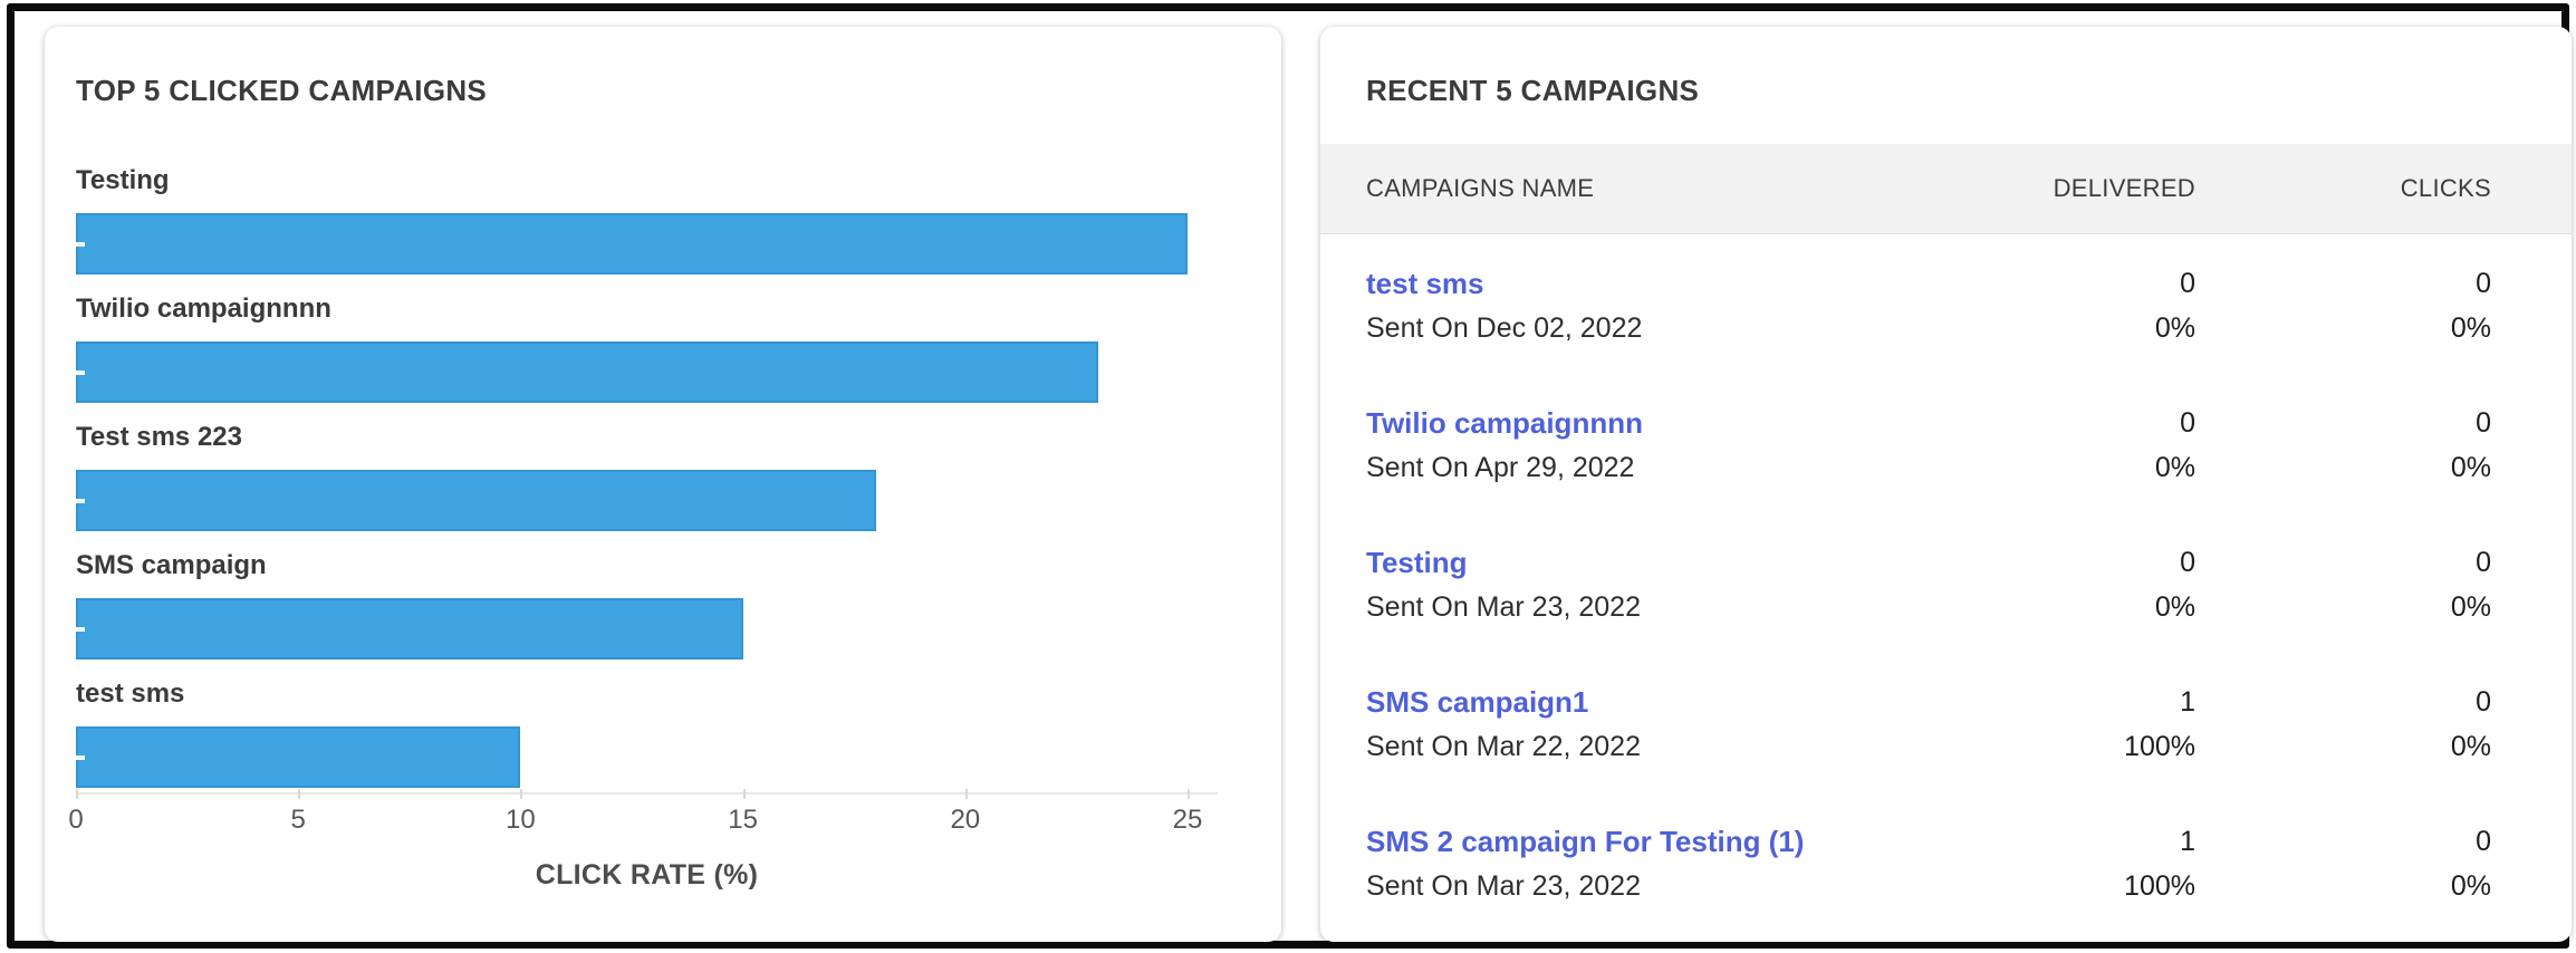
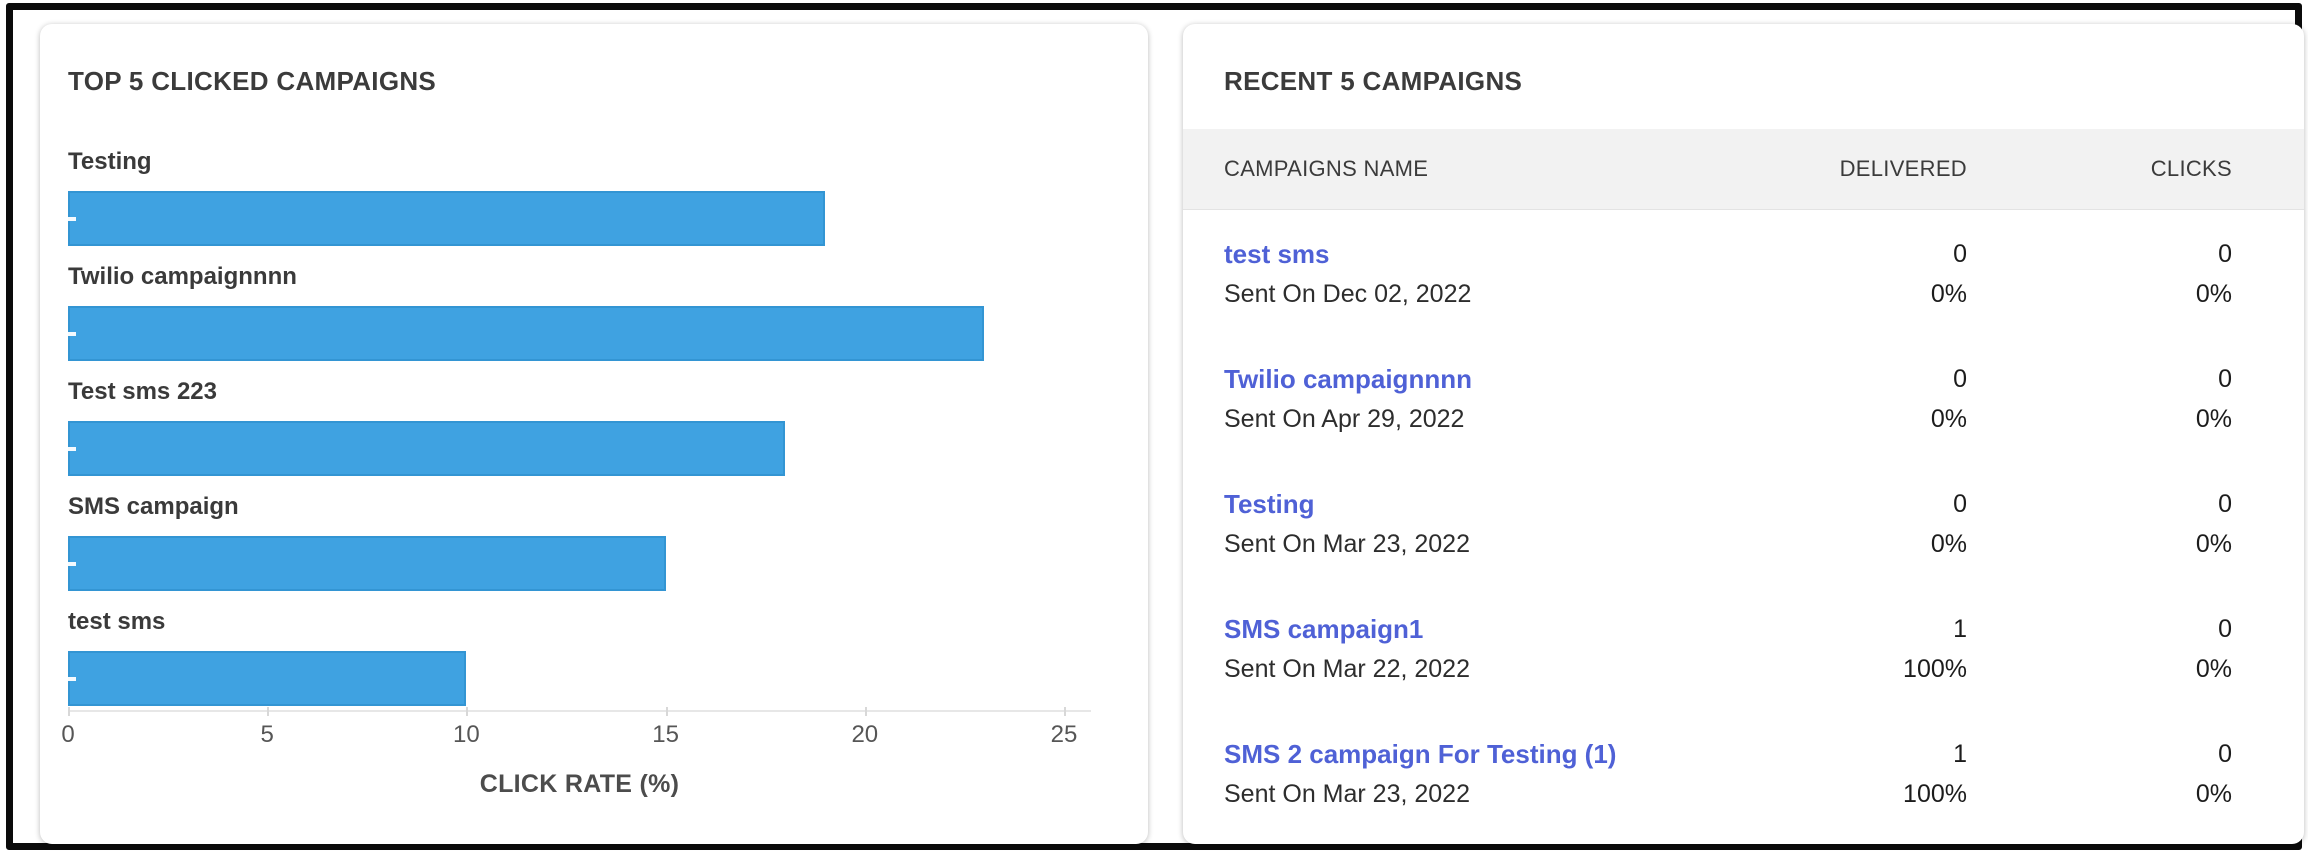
Testing: 25 -> 19
